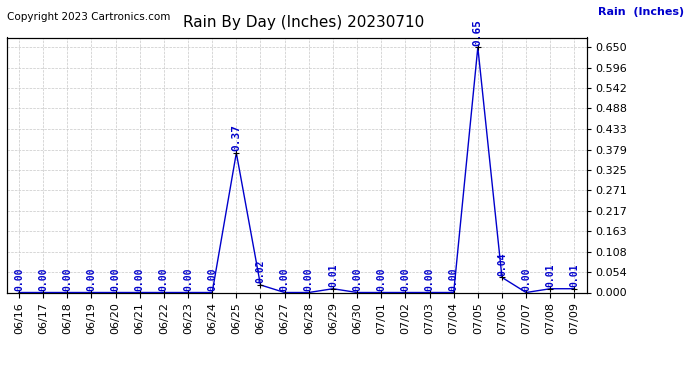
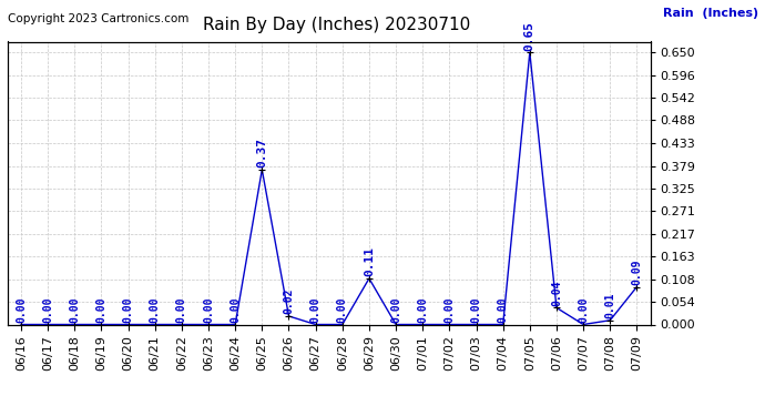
06/29: 0.01 -> 0.11
07/09: 0.01 -> 0.09
